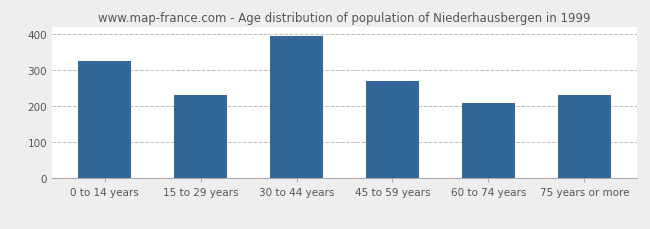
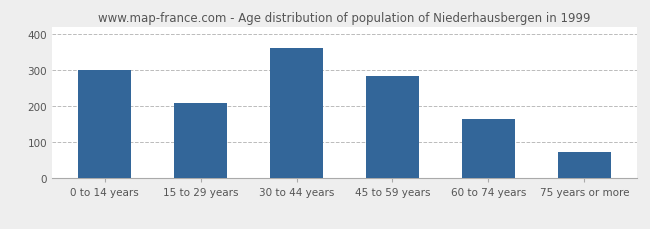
0 to 14 years: 325 -> 300
15 to 29 years: 230 -> 209
30 to 44 years: 395 -> 362
45 to 59 years: 270 -> 284
60 to 74 years: 210 -> 165
75 years or more: 230 -> 72
